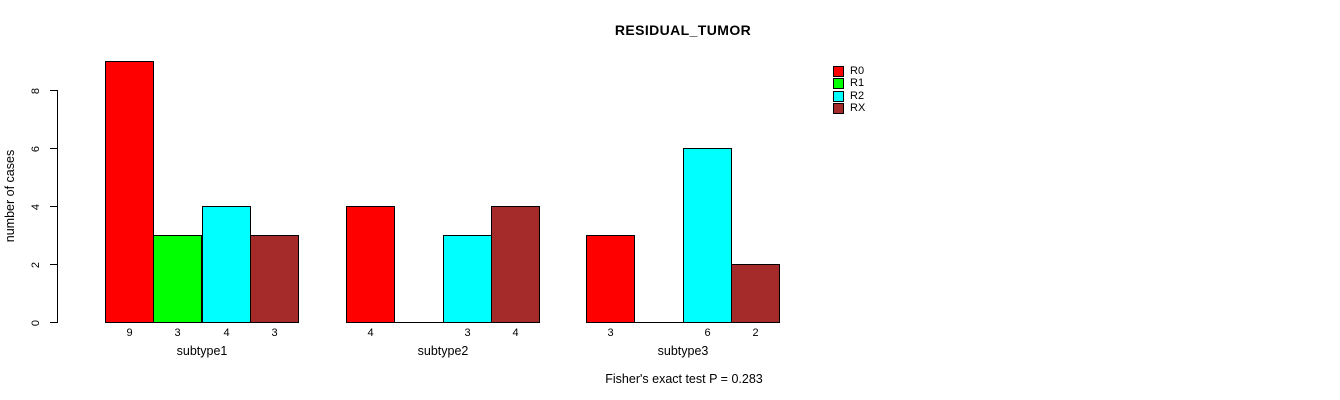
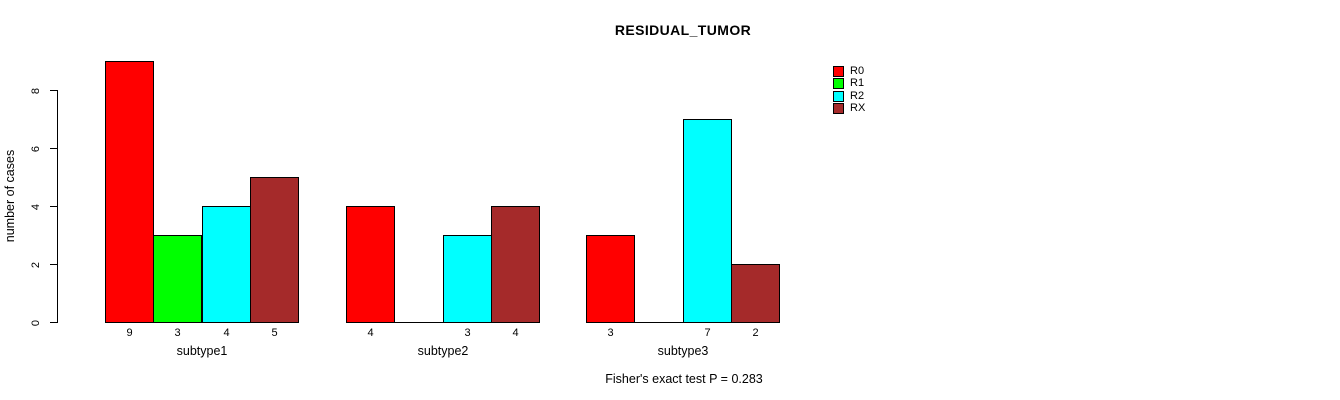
RX/subtype1: 3 -> 5
R2/subtype3: 6 -> 7
